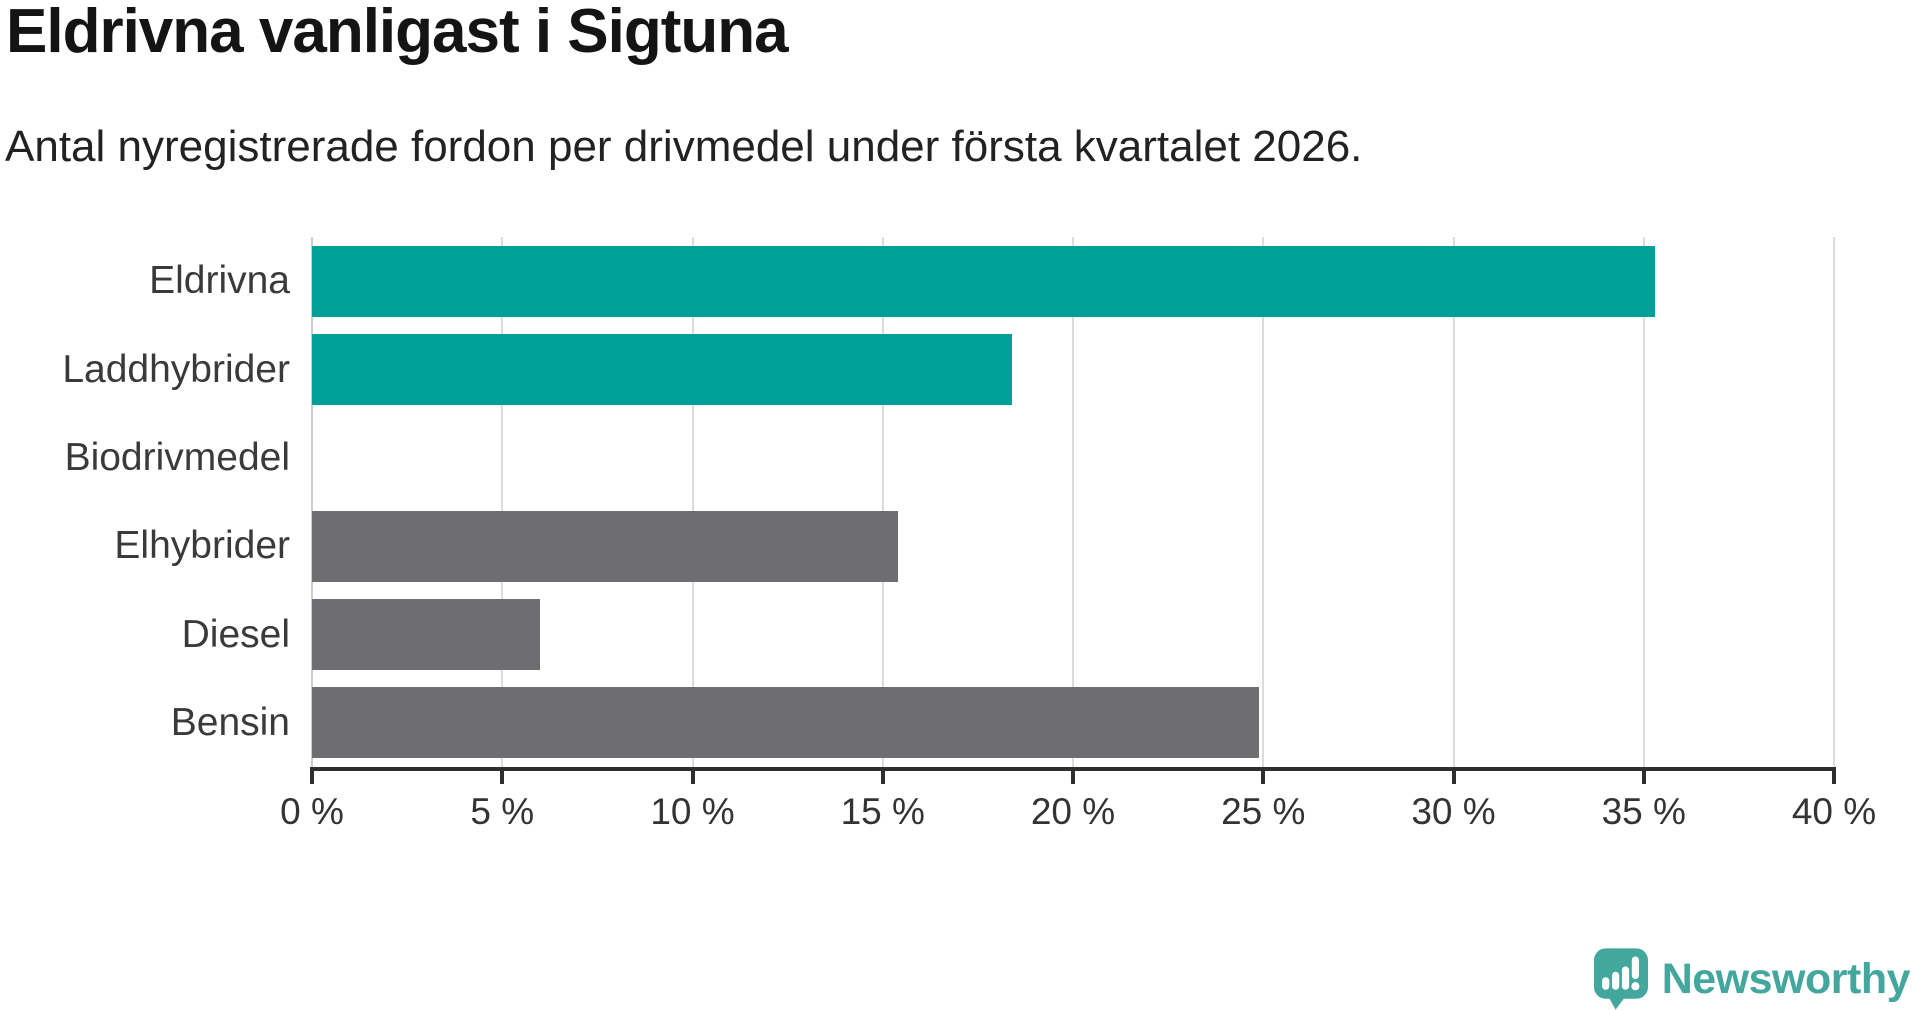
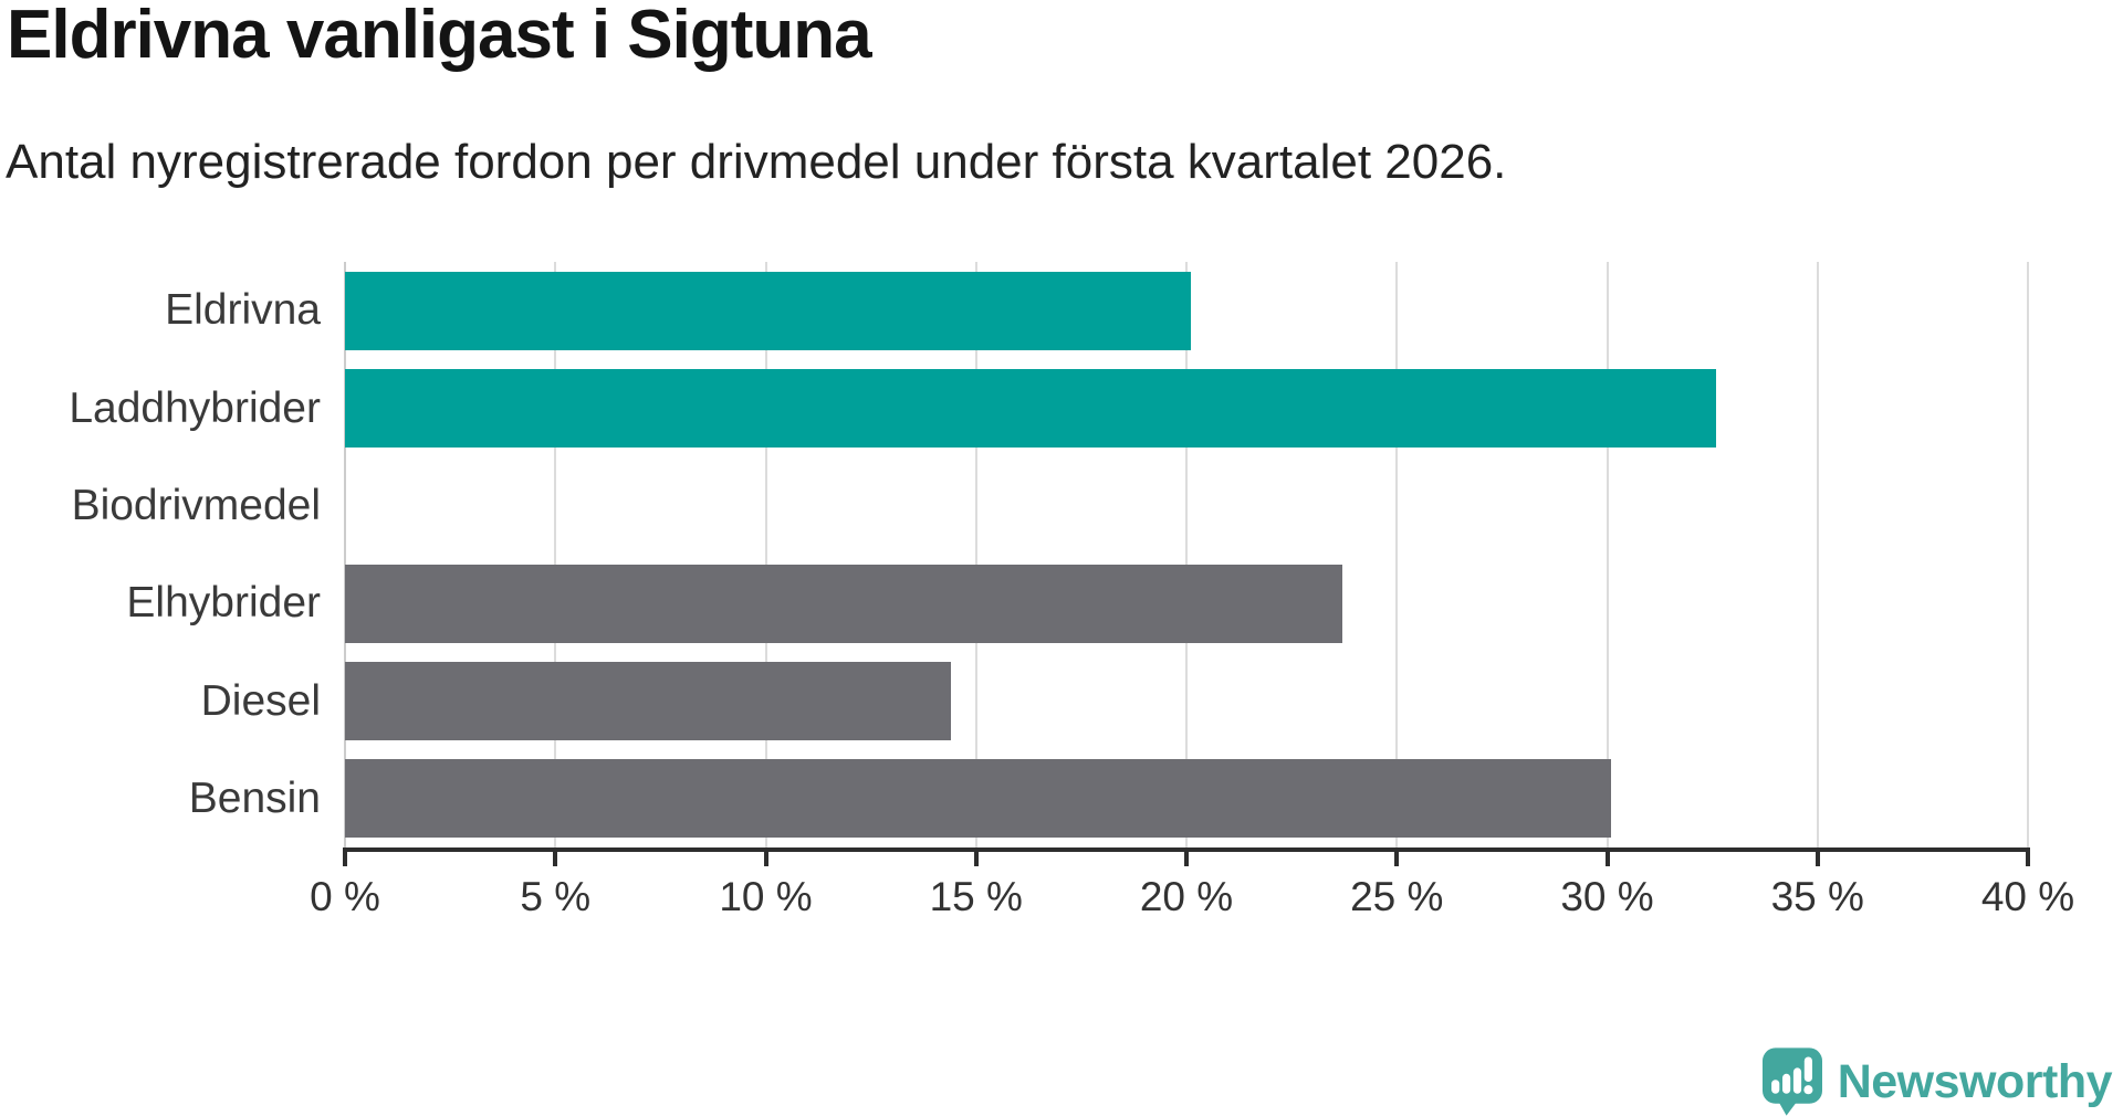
Eldrivna: 35.3% -> 20.1%
Laddhybrider: 18.4% -> 32.6%
Elhybrider: 15.4% -> 23.7%
Diesel: 6.0% -> 14.4%
Bensin: 24.9% -> 30.1%
